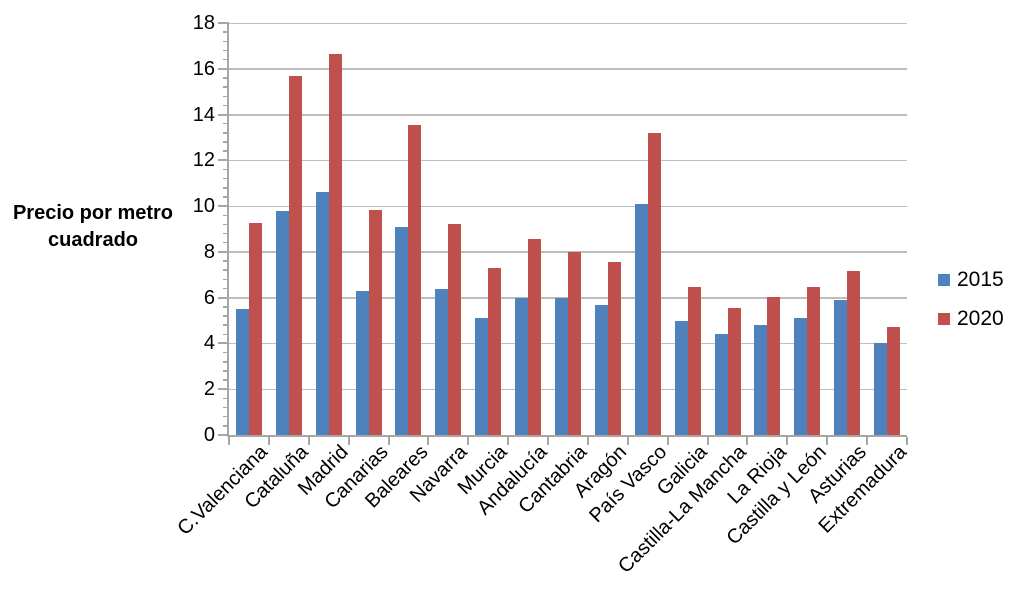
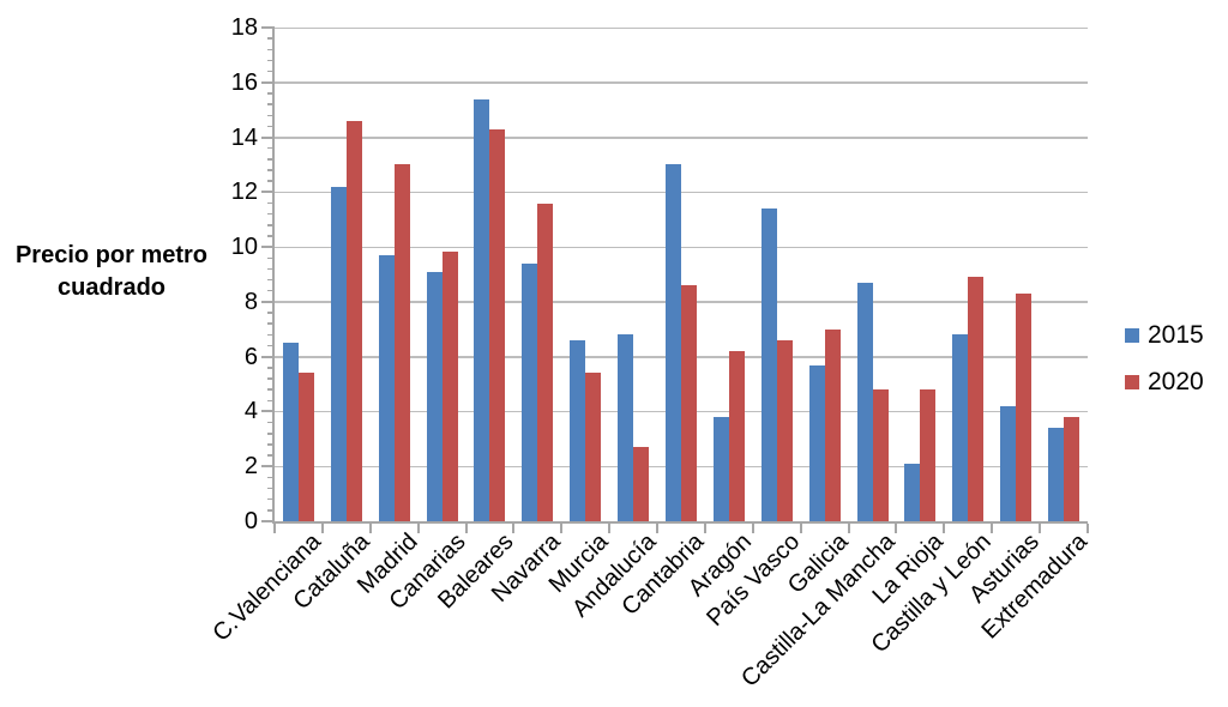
2015/C.Valenciana: 5.5 -> 6.5
2020/C.Valenciana: 9.2 -> 5.4
2015/Cataluña: 9.8 -> 12.2
2020/Cataluña: 15.7 -> 14.6
2015/Madrid: 10.6 -> 9.7
2020/Madrid: 16.6 -> 13.0
2015/Canarias: 6.3 -> 9.1
2015/Baleares: 9.1 -> 15.4
2020/Baleares: 13.6 -> 14.3
2015/Navarra: 6.4 -> 9.4
2020/Navarra: 9.2 -> 11.6
2015/Murcia: 5.1 -> 6.6
2020/Murcia: 7.3 -> 5.4
2015/Andalucía: 6.0 -> 6.8
2020/Andalucía: 8.6 -> 2.7
2015/Cantabria: 6.0 -> 13.0
2020/Cantabria: 8.0 -> 8.6
2015/Aragón: 5.7 -> 3.8
2020/Aragón: 7.5 -> 6.2
2015/País Vasco: 10.1 -> 11.4
2020/País Vasco: 13.2 -> 6.6
2015/Galicia: 5.0 -> 5.7
2020/Galicia: 6.5 -> 7.0
2015/Castilla-La Mancha: 4.4 -> 8.7
2020/Castilla-La Mancha: 5.5 -> 4.8
2015/La Rioja: 4.8 -> 2.1
2020/La Rioja: 6.0 -> 4.8
2015/Castilla y León: 5.1 -> 6.8
2020/Castilla y León: 6.5 -> 8.9
2015/Asturias: 5.9 -> 4.2
2020/Asturias: 7.2 -> 8.3
2015/Extremadura: 4.0 -> 3.4
2020/Extremadura: 4.7 -> 3.8
